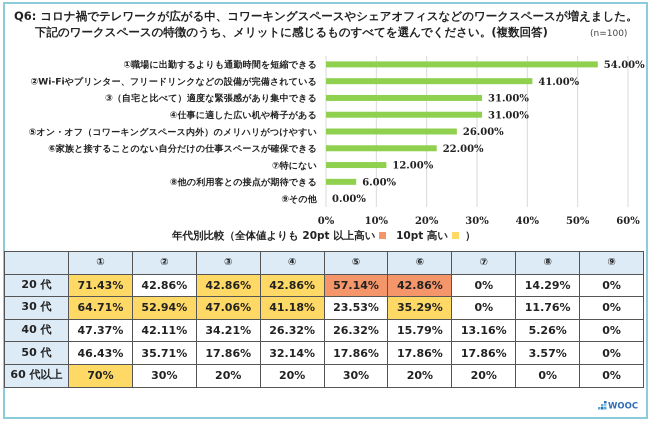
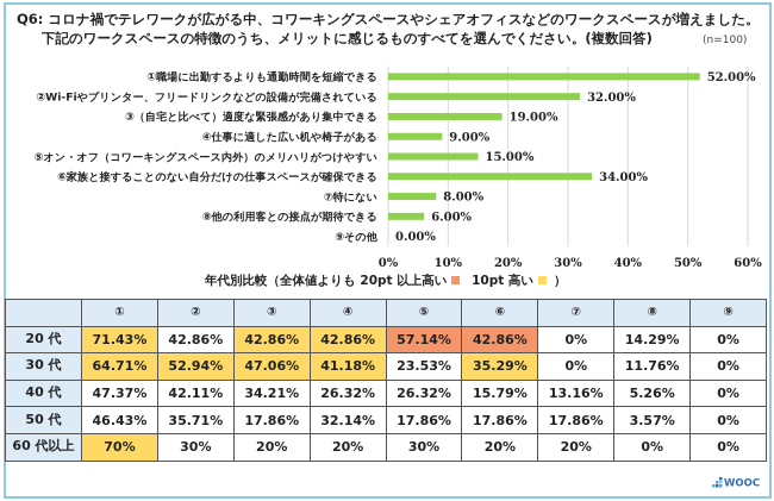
①職場に出勤するよりも通勤時間を短縮できる: 54.00% -> 52.00%
②Wi-Fiやプリンター、フリードリンクなどの設備が完備されている: 41.00% -> 32.00%
③（自宅と比べて）適度な緊張感があり集中できる: 31.00% -> 19.00%
④仕事に適した広い机や椅子がある: 31.00% -> 9.00%
⑤オン・オフ（コワーキングスペース内外）のメリハリがつけやすい: 26.00% -> 15.00%
⑥家族と接することのない自分だけの仕事スペースが確保できる: 22.00% -> 34.00%
⑦特にない: 12.00% -> 8.00%
